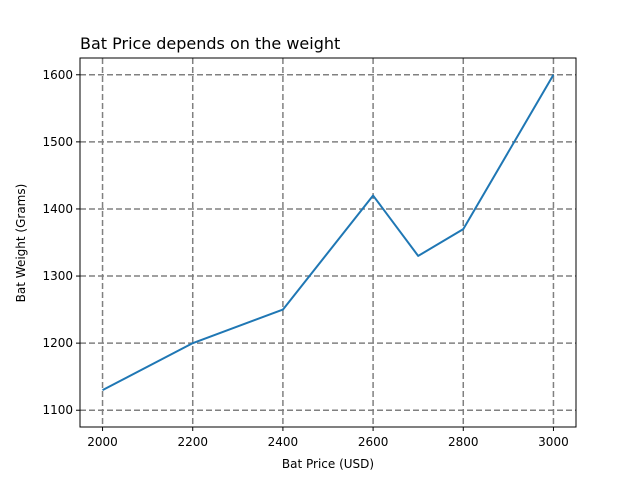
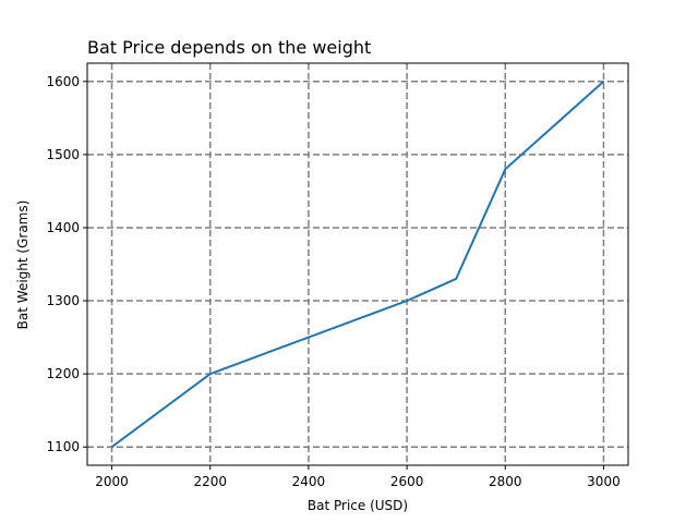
2000: 1130 -> 1100
2600: 1420 -> 1300
2800: 1370 -> 1480
